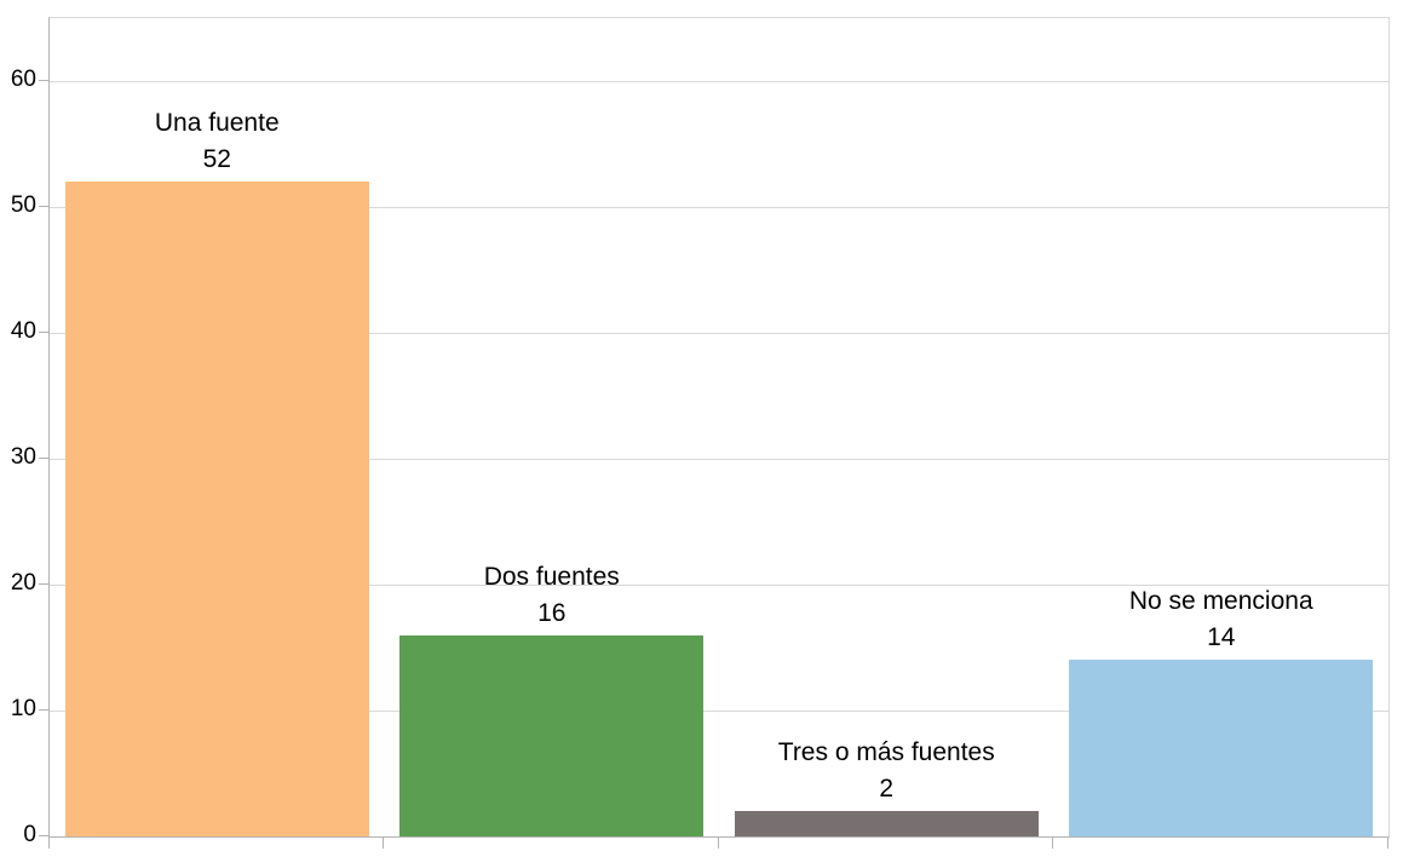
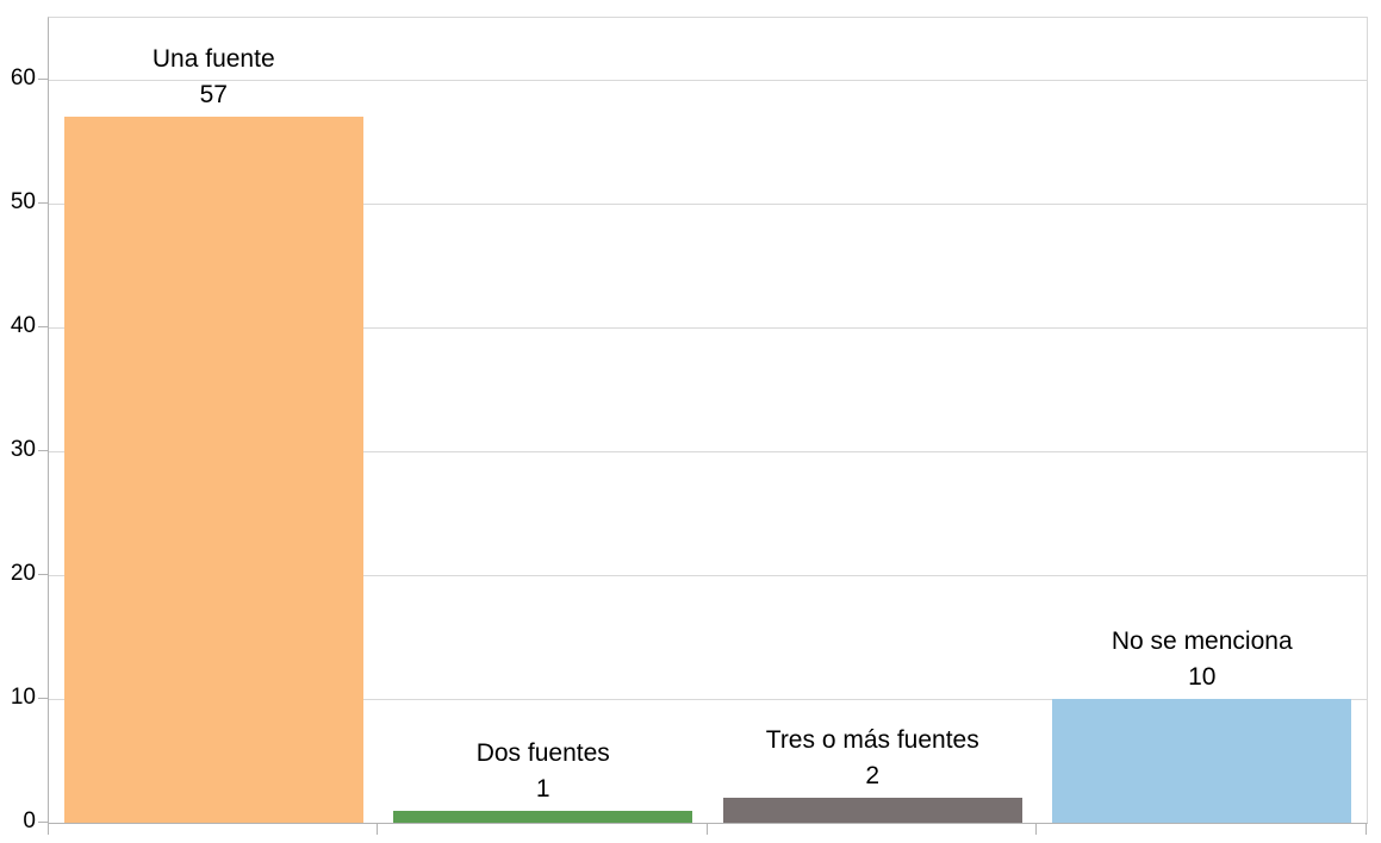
Una fuente: 52 -> 57
Dos fuentes: 16 -> 1
No se menciona: 14 -> 10
